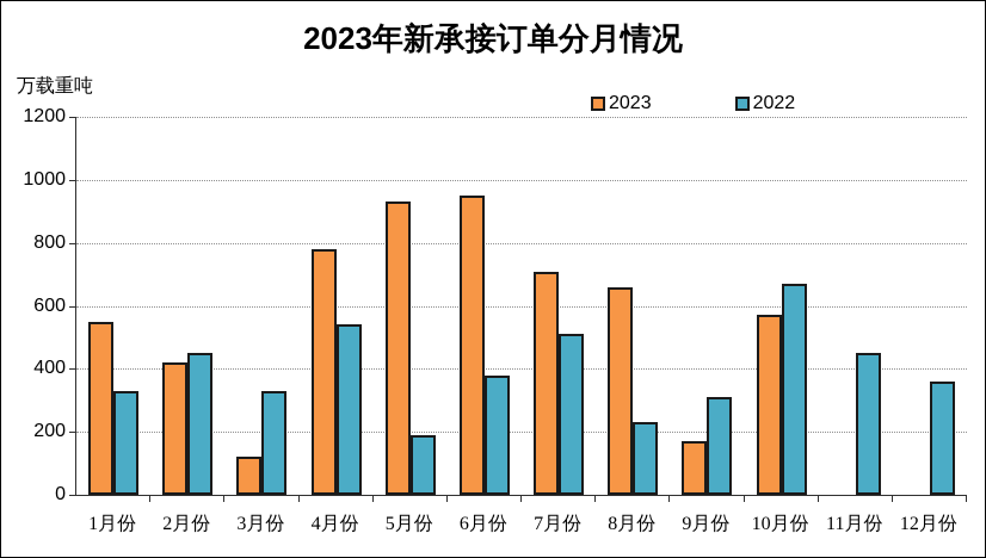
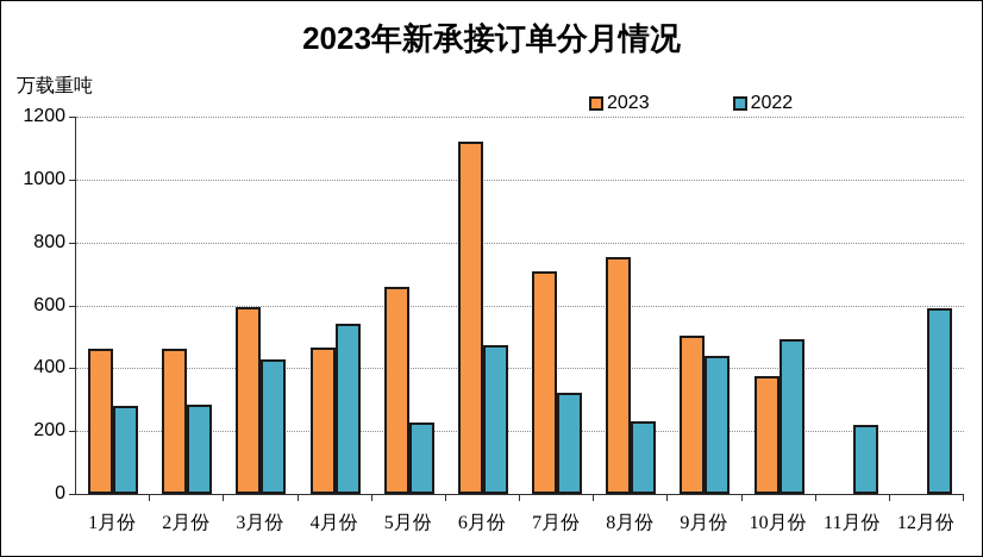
2023/1月份: 550 -> 460
2022/1月份: 330 -> 280
2023/2月份: 420 -> 460
2022/2月份: 450 -> 280
2023/3月份: 120 -> 590
2022/3月份: 330 -> 430
2023/4月份: 780 -> 470
2023/5月份: 930 -> 660
2022/5月份: 190 -> 230
2023/6月份: 950 -> 1120
2022/6月份: 380 -> 470
2022/7月份: 510 -> 320
2023/8月份: 660 -> 750
2023/9月份: 170 -> 500
2022/9月份: 310 -> 440
2023/10月份: 570 -> 370
2022/10月份: 670 -> 490
2022/11月份: 450 -> 220
2022/12月份: 360 -> 590
